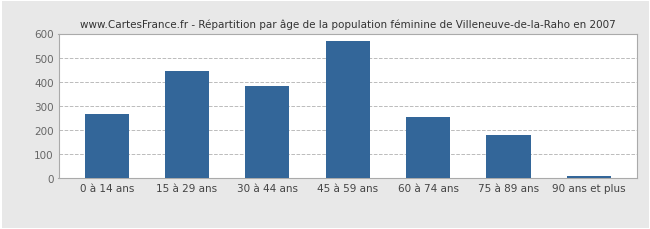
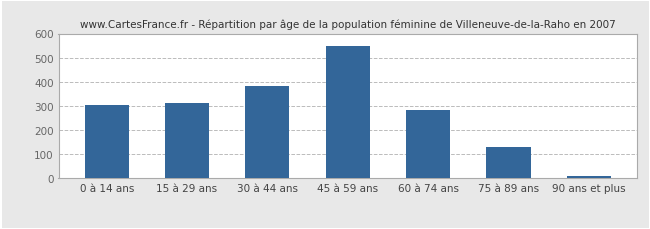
0 à 14 ans: 265 -> 302
15 à 29 ans: 445 -> 311
45 à 59 ans: 570 -> 547
60 à 74 ans: 255 -> 284
75 à 89 ans: 180 -> 128
